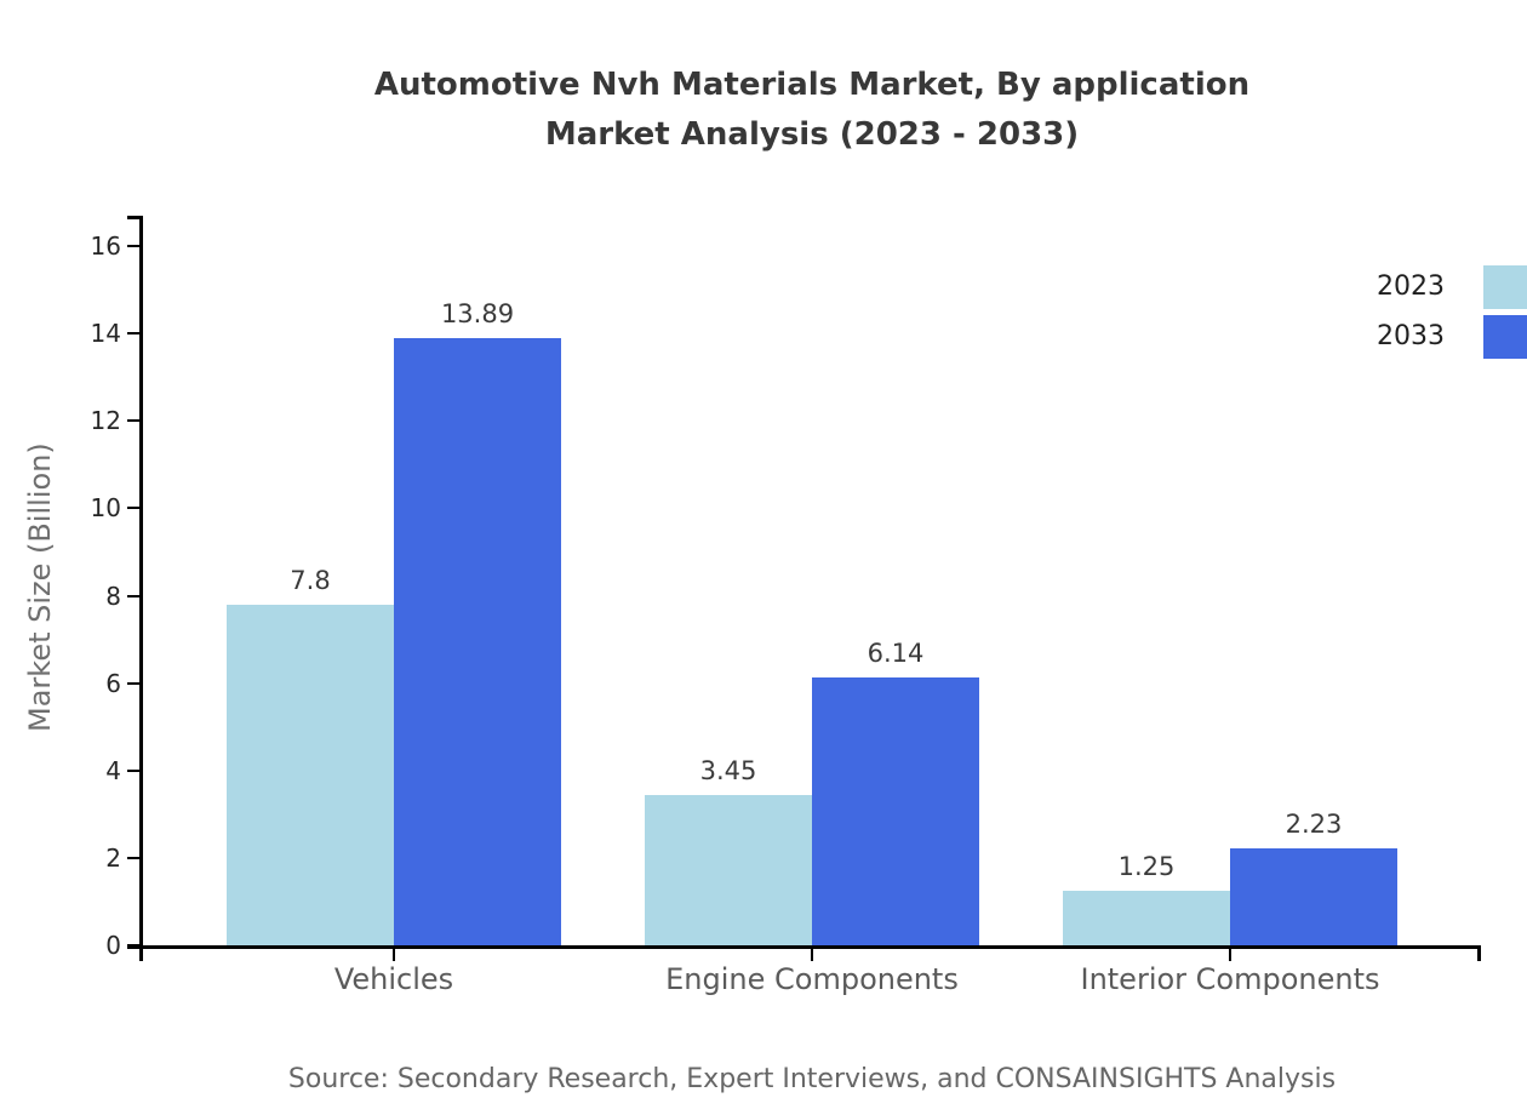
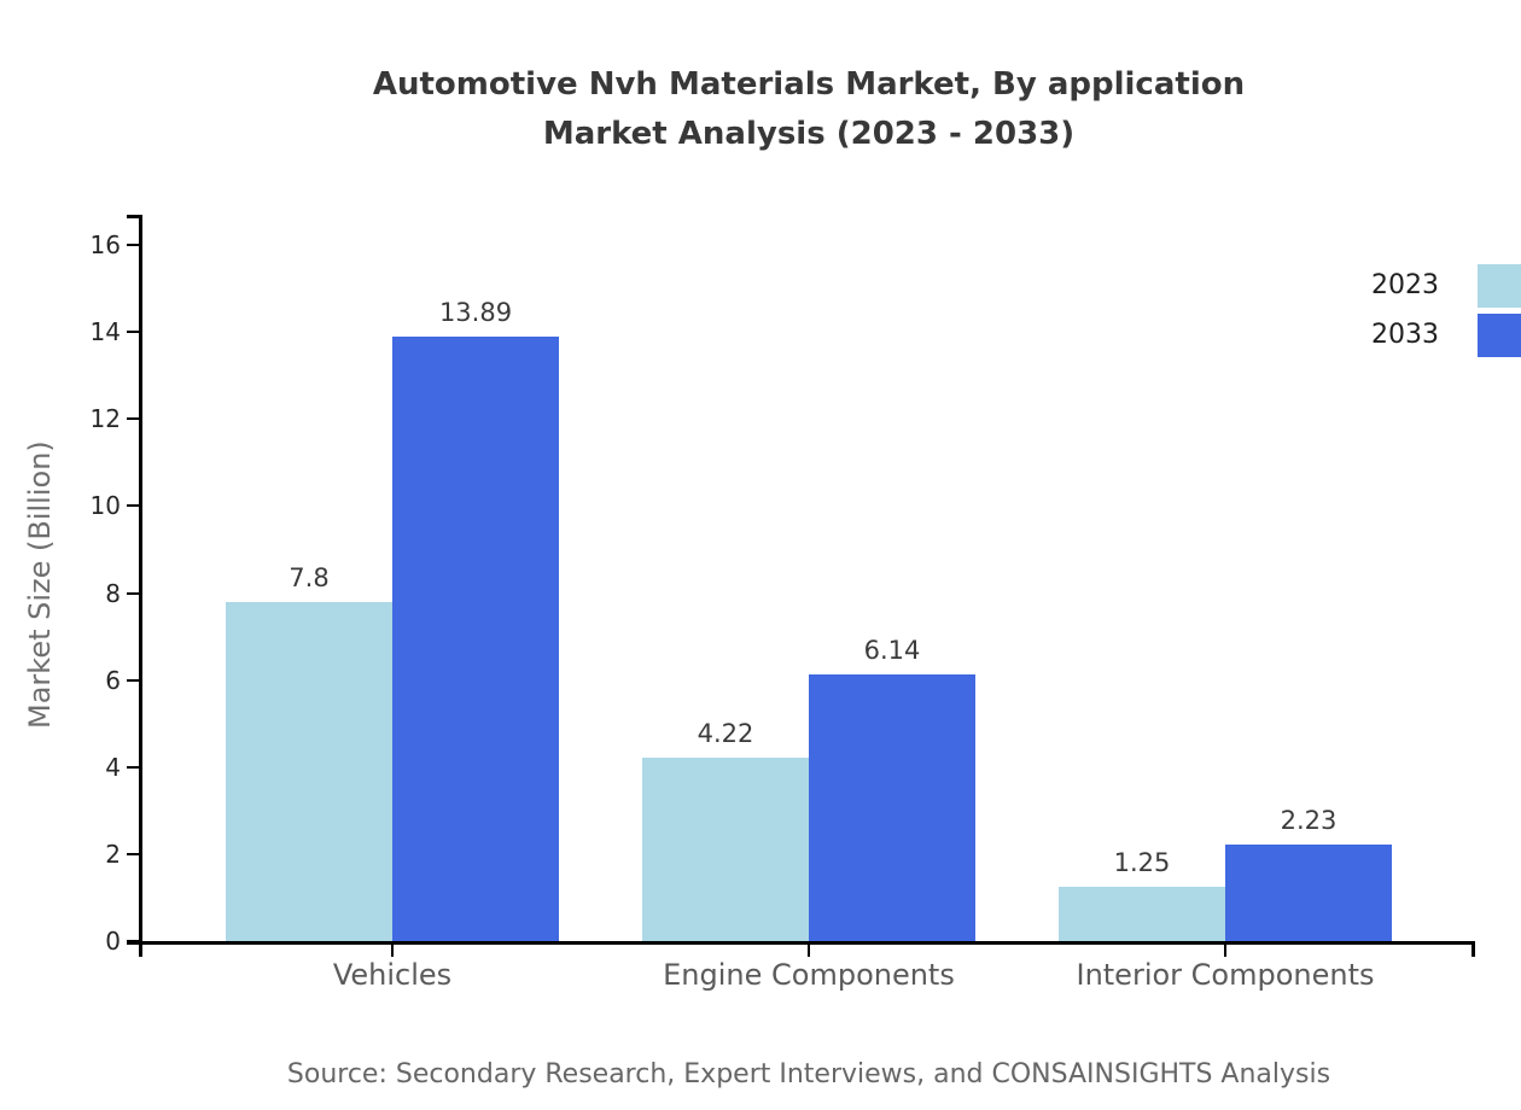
2023/Engine Components: 3.45 -> 4.22
